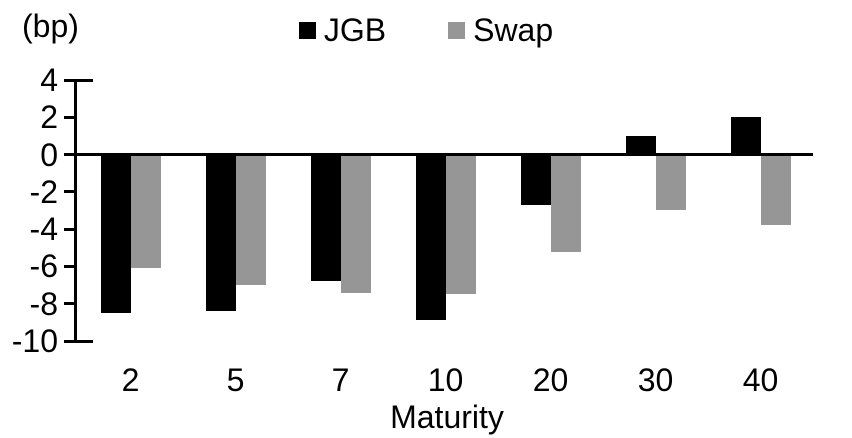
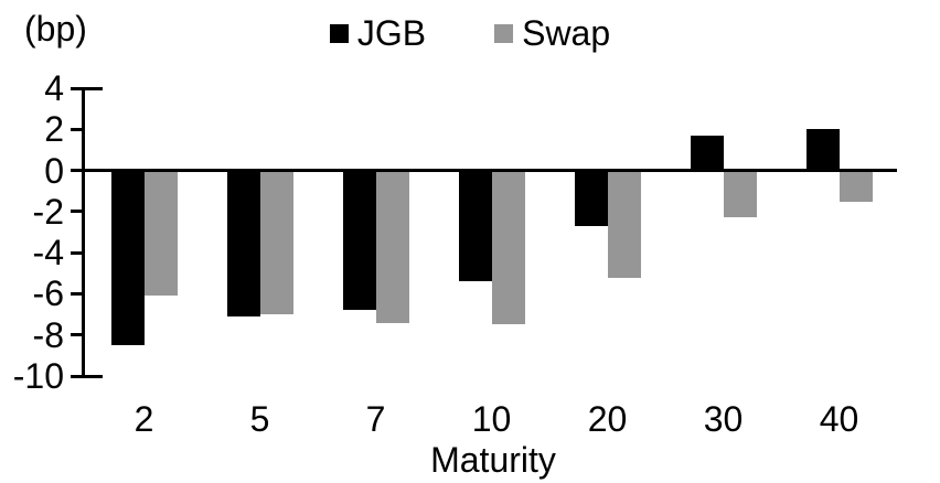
JGB/5: -8.4 -> -7.1
JGB/10: -8.9 -> -5.4
JGB/30: 1.0 -> 1.7
Swap/30: -3.0 -> -2.3
Swap/40: -3.8 -> -1.5
